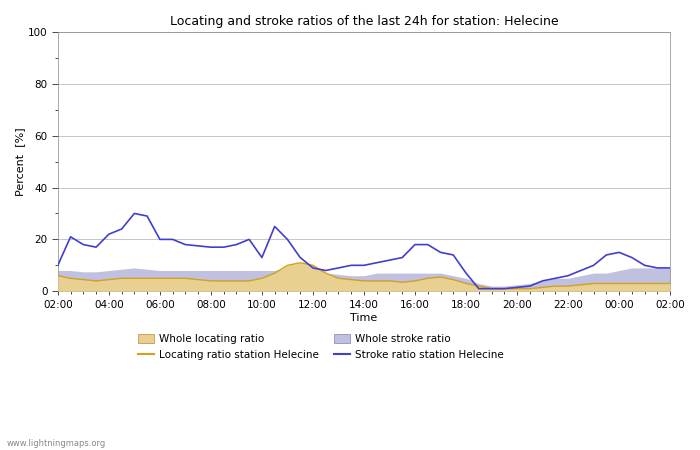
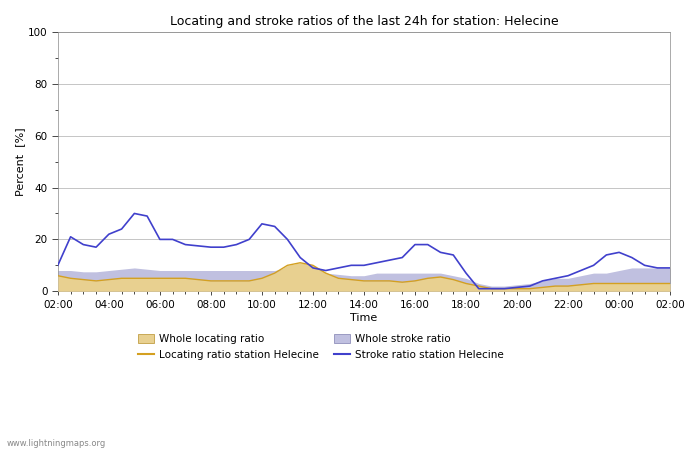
Stroke ratio station Helecine/10:00: 13.0 -> 26.0
